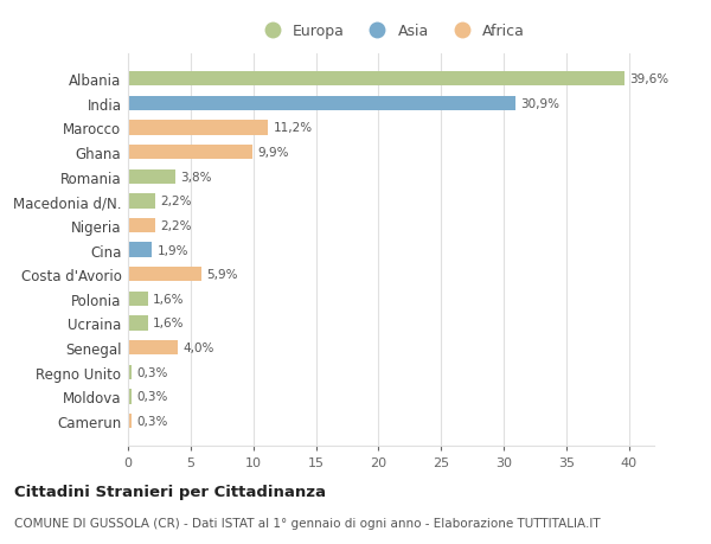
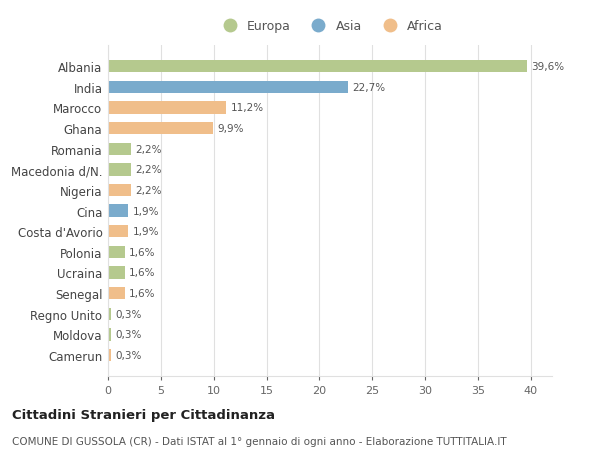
India: 30,9% -> 22,7%
Romania: 3,8% -> 2,2%
Costa d'Avorio: 5,9% -> 1,9%
Senegal: 4,0% -> 1,6%
